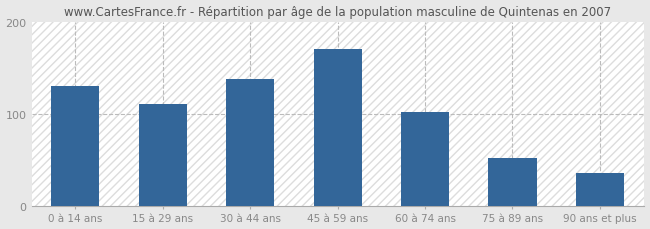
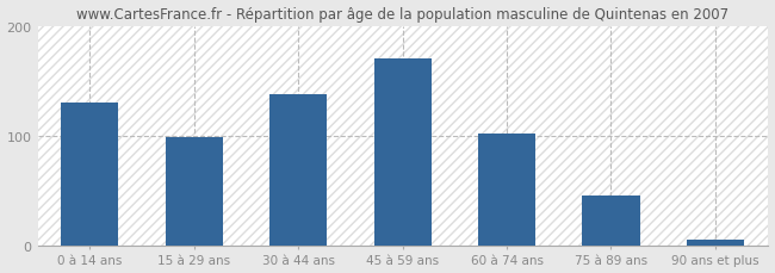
15 à 29 ans: 110 -> 98
75 à 89 ans: 52 -> 45
90 ans et plus: 36 -> 5
